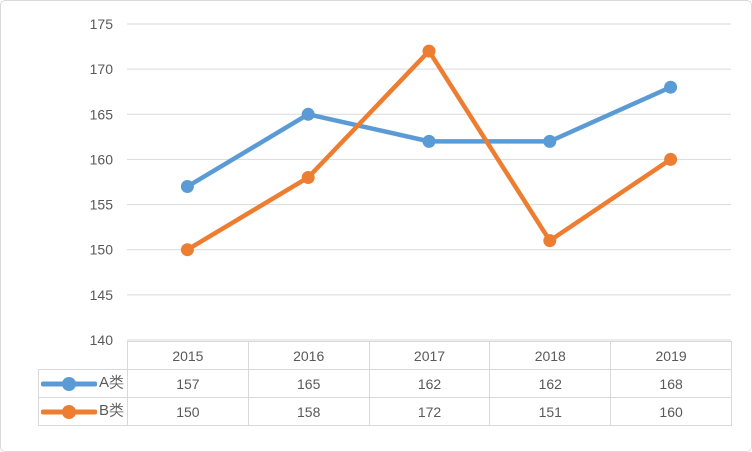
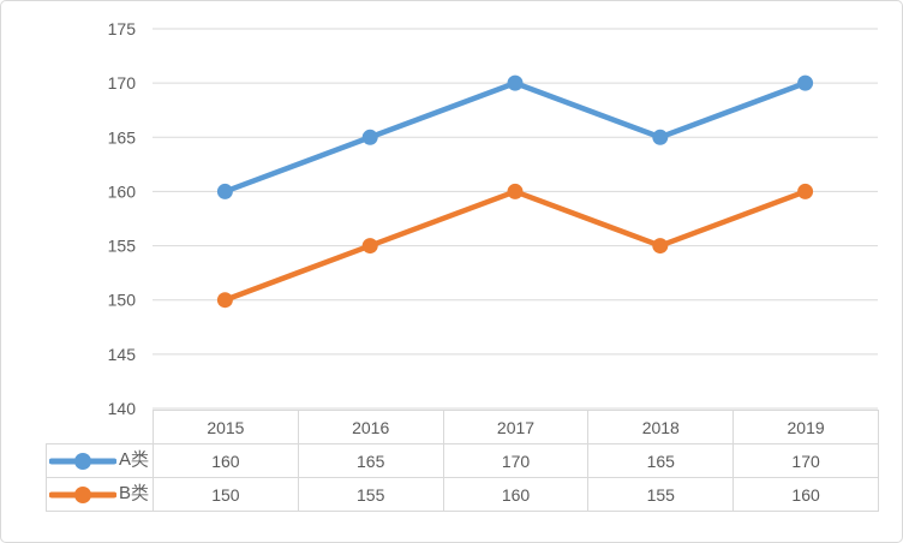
A类/2015: 157 -> 160
B类/2016: 158 -> 155
A类/2017: 162 -> 170
B类/2017: 172 -> 160
A类/2018: 162 -> 165
B类/2018: 151 -> 155
A类/2019: 168 -> 170
